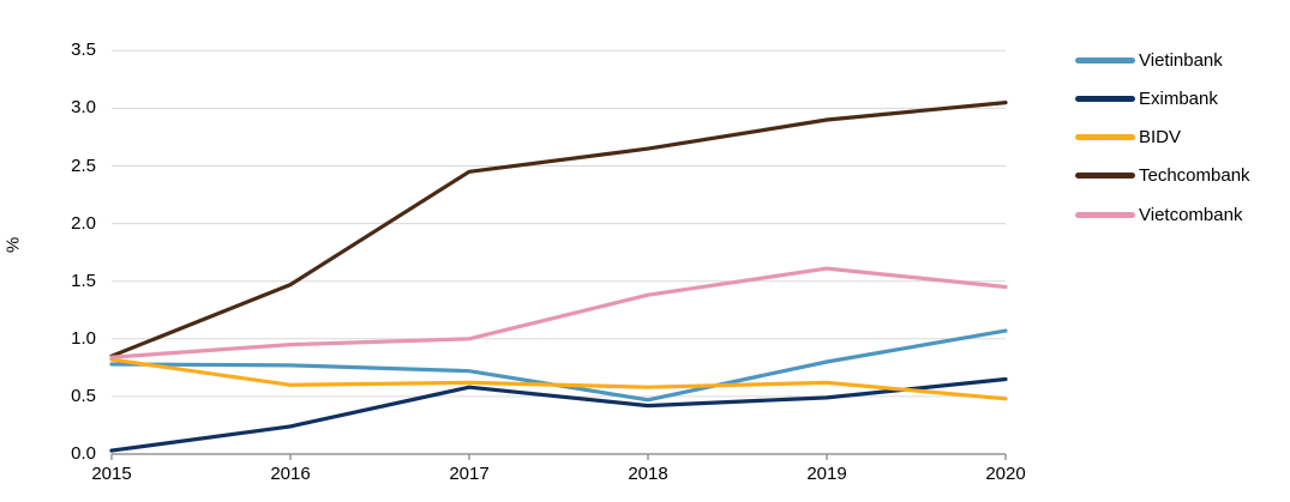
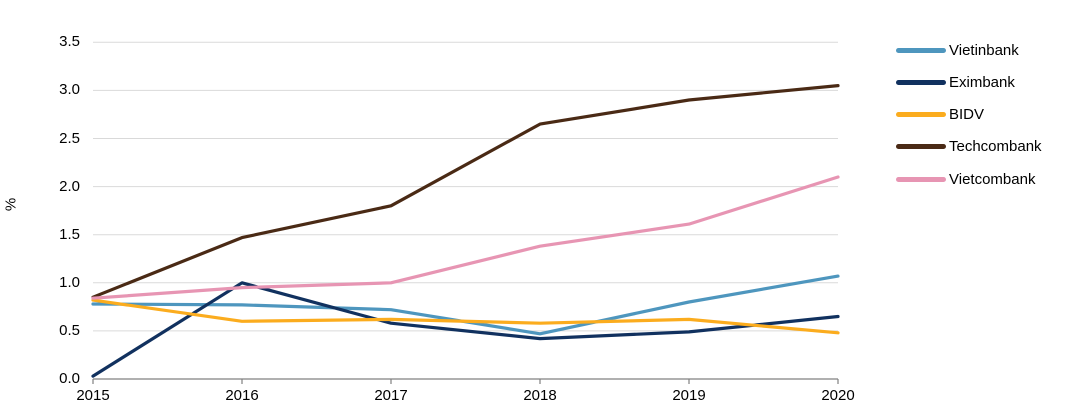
Eximbank/2016: 0.2 -> 1.0
Techcombank/2017: 2.5 -> 1.8
Vietcombank/2020: 1.4 -> 2.1
